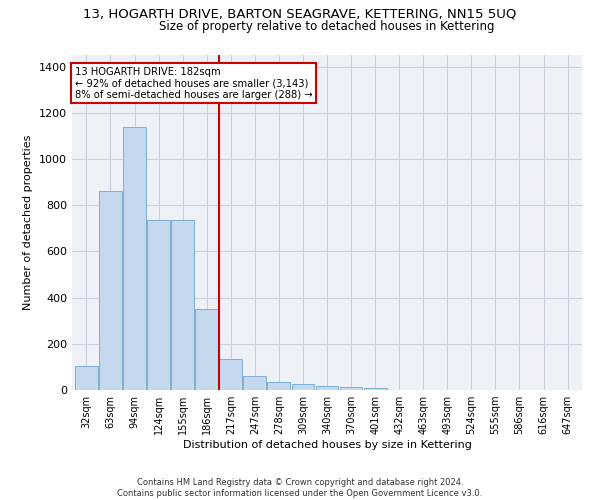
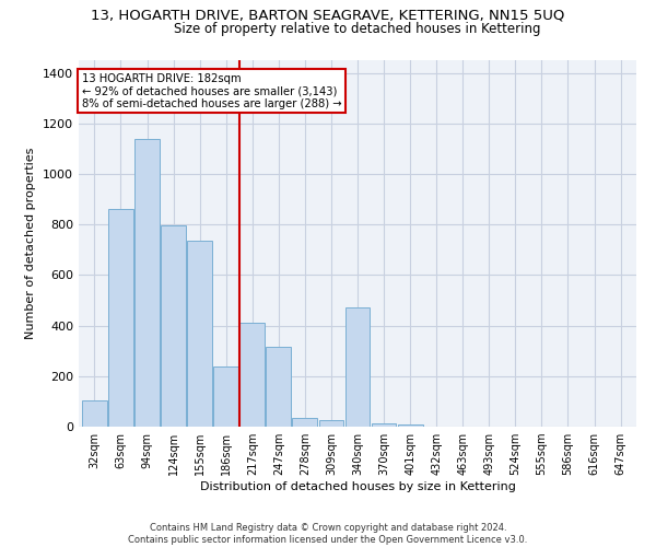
124sqm: 735 -> 795
186sqm: 350 -> 240
217sqm: 135 -> 410
247sqm: 62 -> 315
340sqm: 18 -> 470
